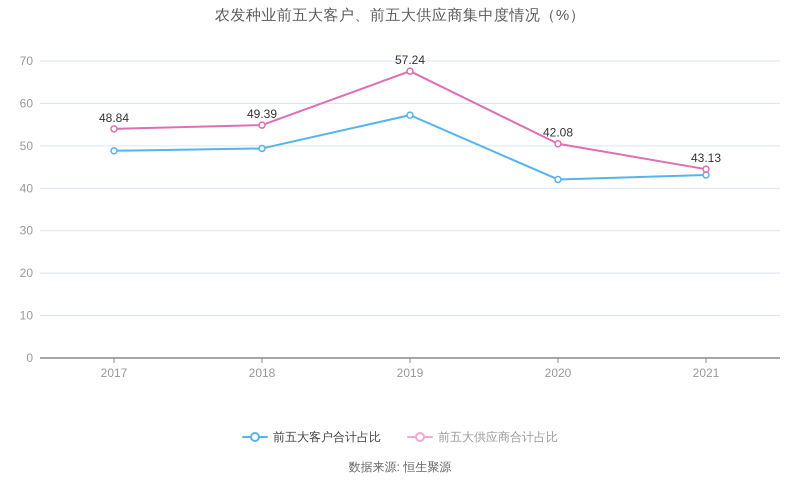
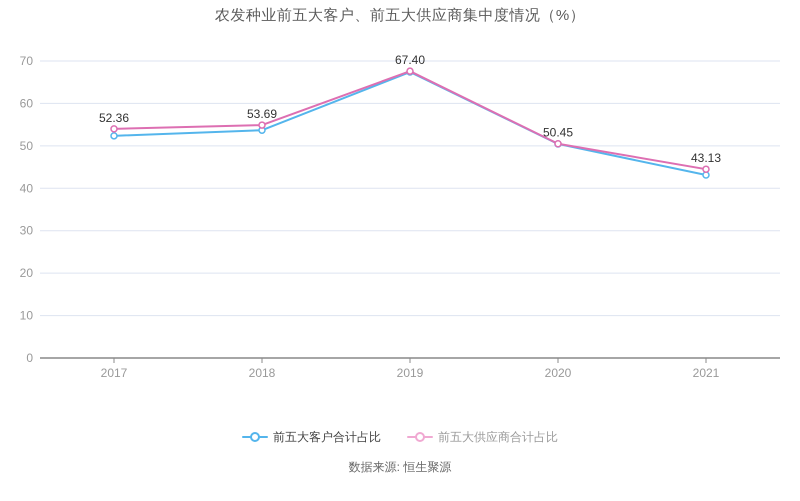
前五大客户合计占比/2017: 48.84 -> 52.36
前五大客户合计占比/2018: 49.39 -> 53.69
前五大客户合计占比/2019: 57.24 -> 67.40
前五大客户合计占比/2020: 42.08 -> 50.45
